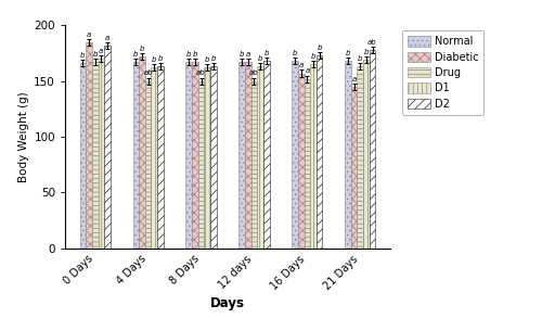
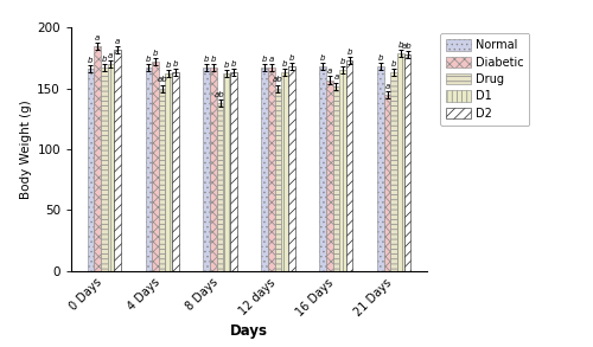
Drug/8 Days: 150 -> 138
D1/21 Days: 169 -> 179
